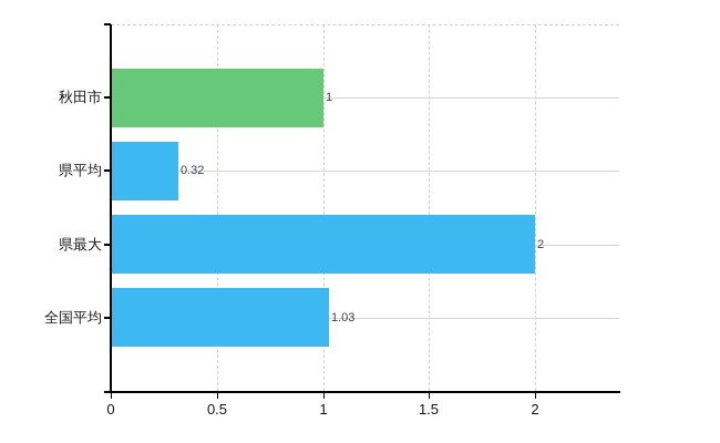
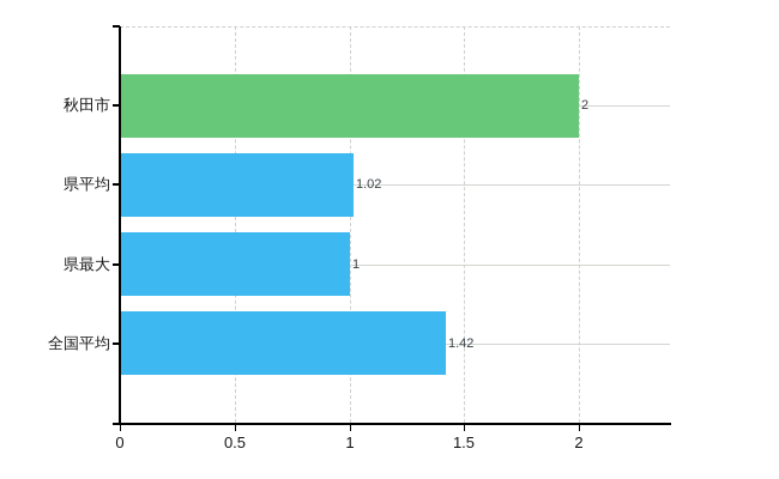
秋田市: 1 -> 2
県平均: 0.32 -> 1.02
県最大: 2 -> 1
全国平均: 1.03 -> 1.42
